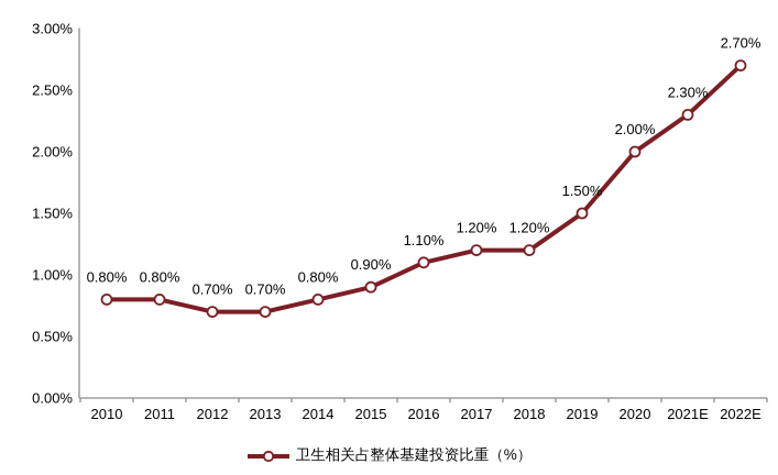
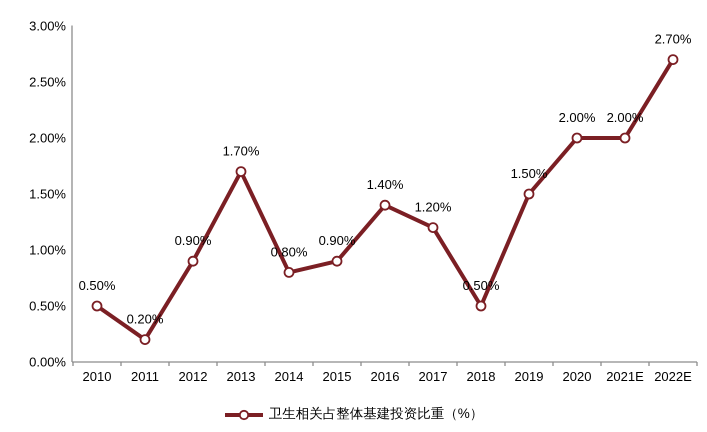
2010: 0.80% -> 0.50%
2011: 0.80% -> 0.20%
2012: 0.70% -> 0.90%
2013: 0.70% -> 1.70%
2016: 1.10% -> 1.40%
2018: 1.20% -> 0.50%
2021E: 2.30% -> 2.00%
